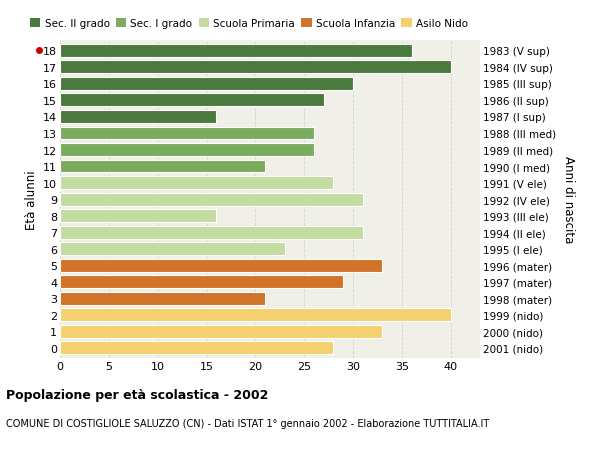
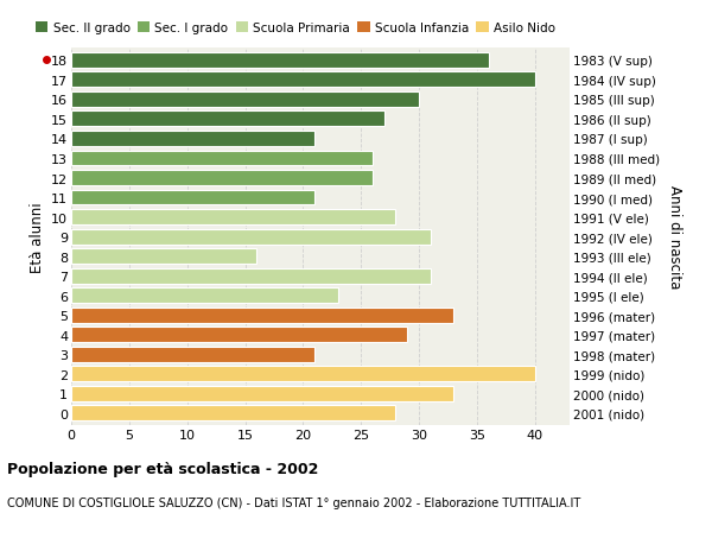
14: 16 -> 21
